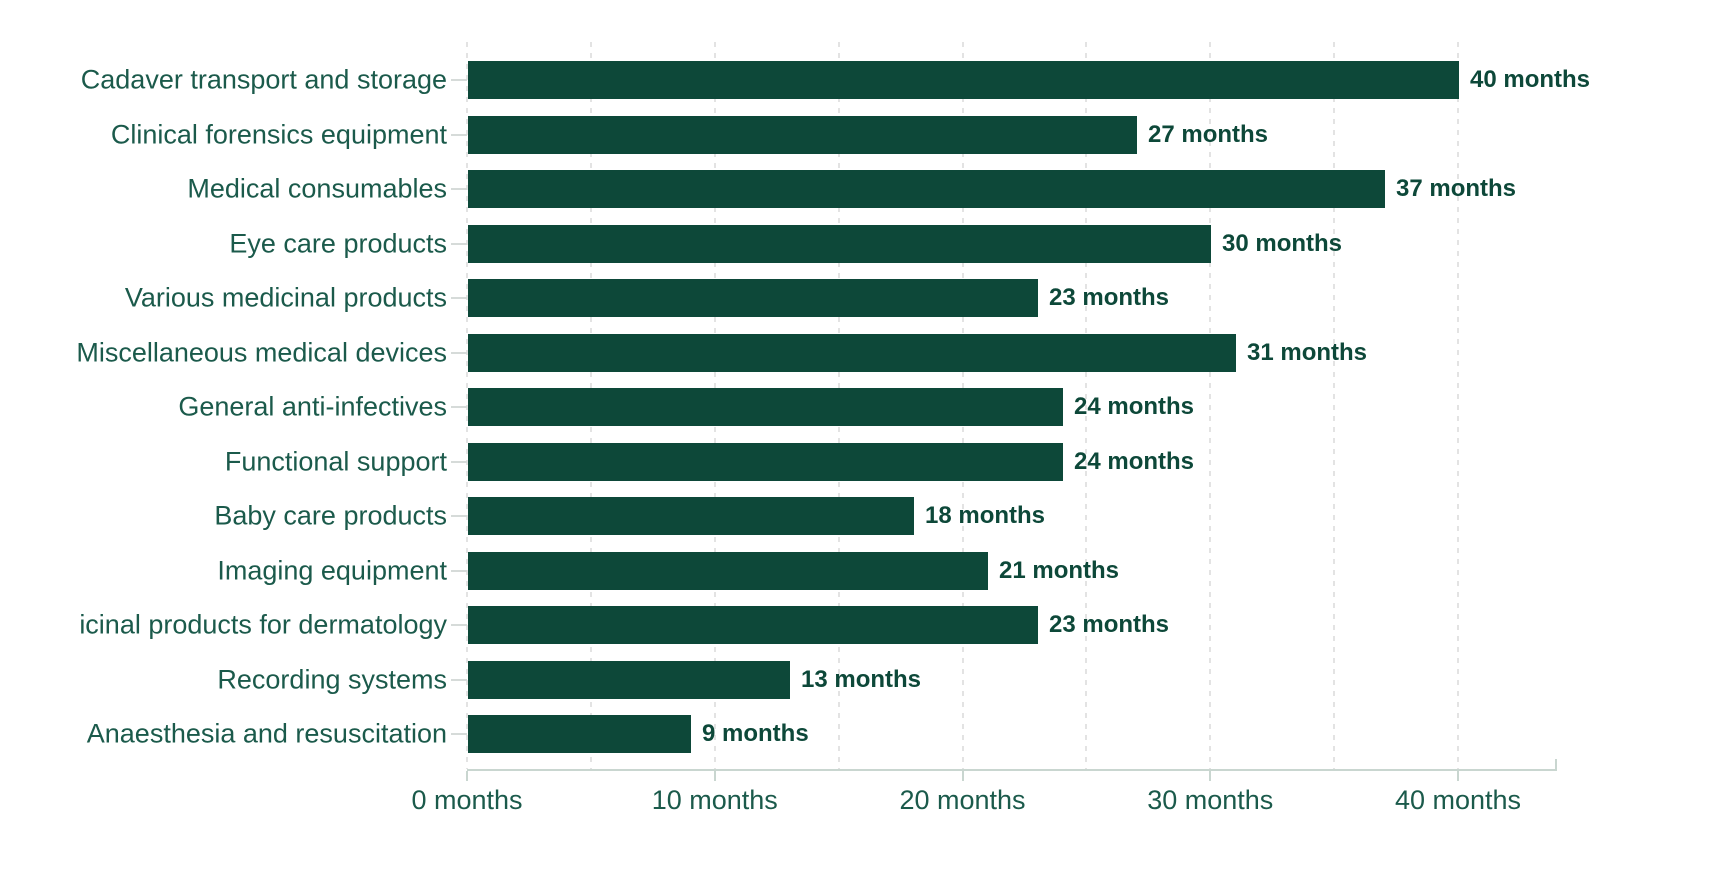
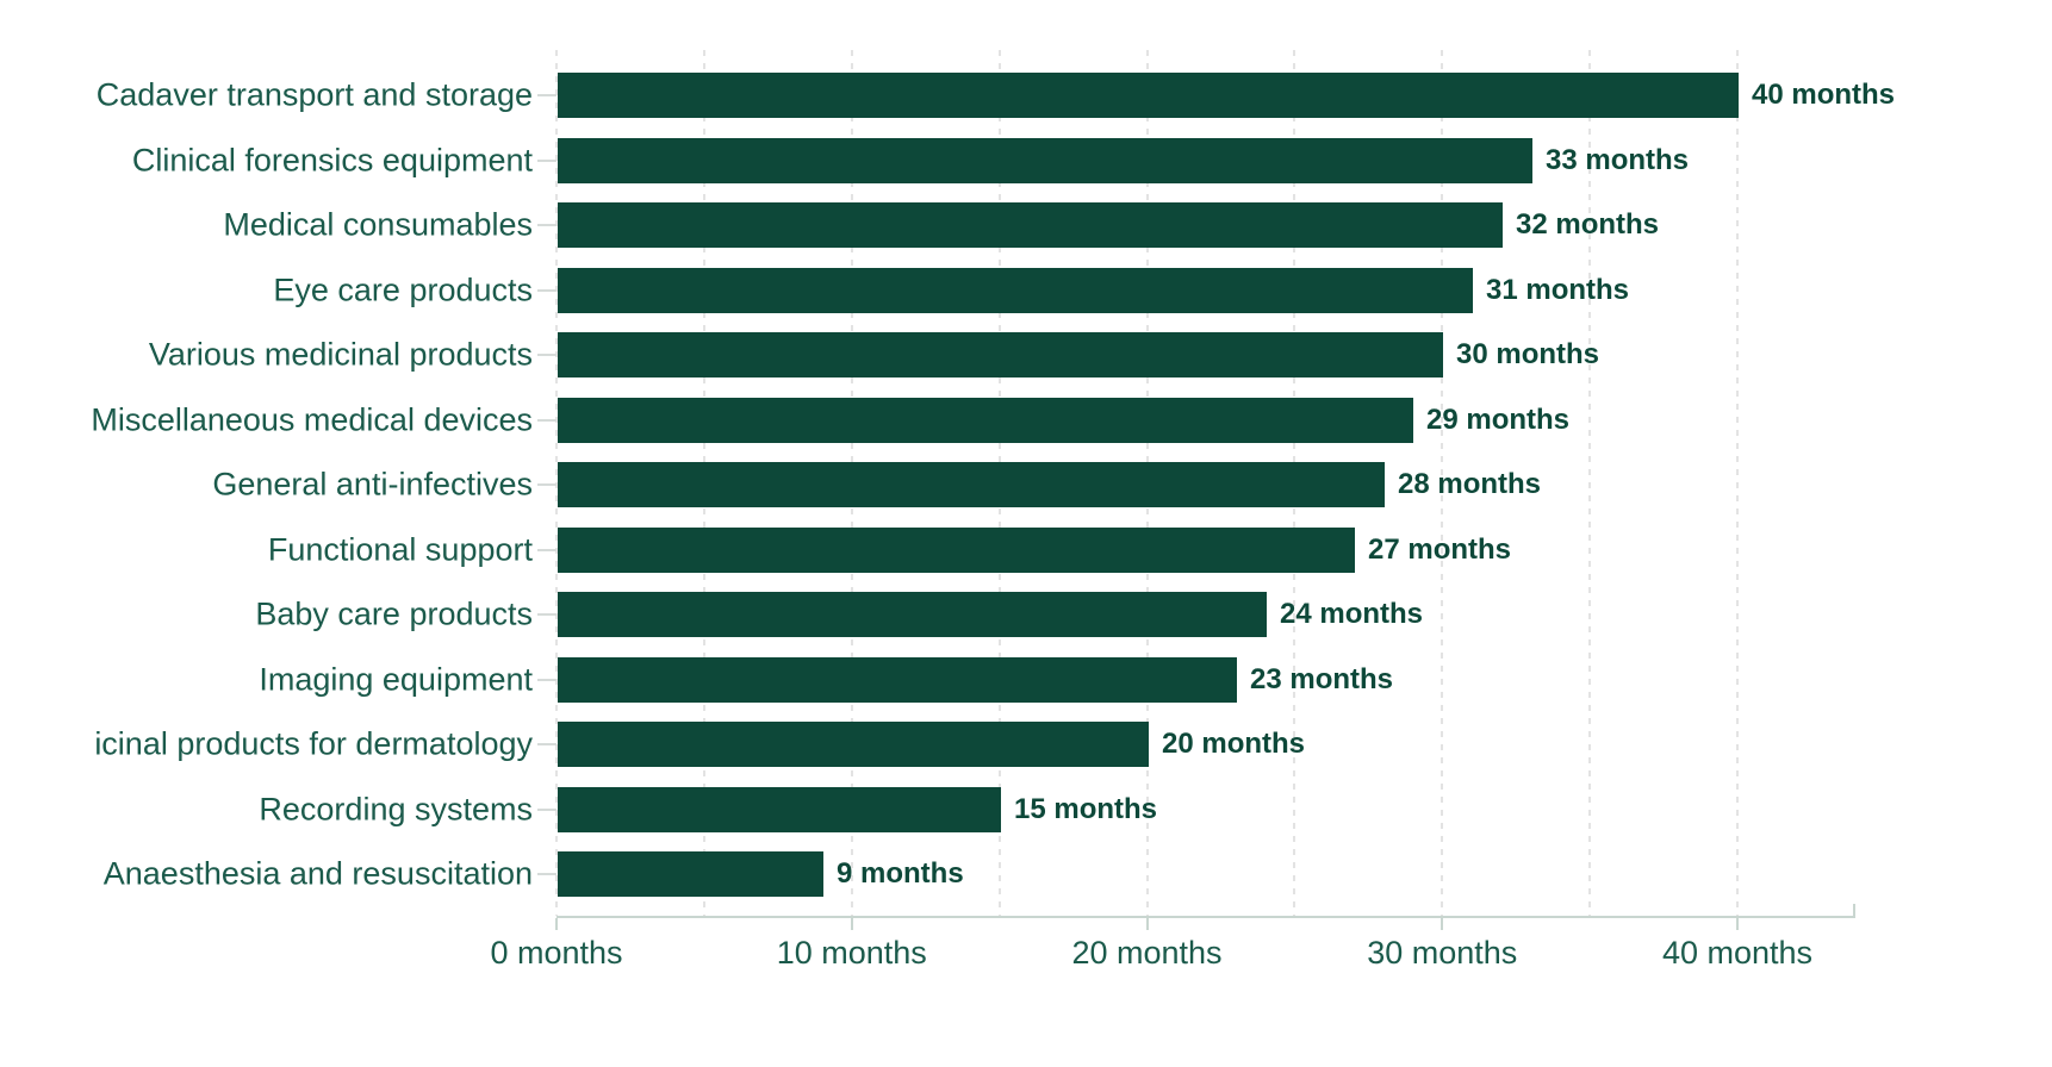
Clinical forensics equipment: 27 -> 33
Medical consumables: 37 -> 32
Eye care products: 30 -> 31
Various medicinal products: 23 -> 30
Miscellaneous medical devices: 31 -> 29
General anti-infectives: 24 -> 28
Functional support: 24 -> 27
Baby care products: 18 -> 24
Imaging equipment: 21 -> 23
icinal products for dermatology: 23 -> 20
Recording systems: 13 -> 15
